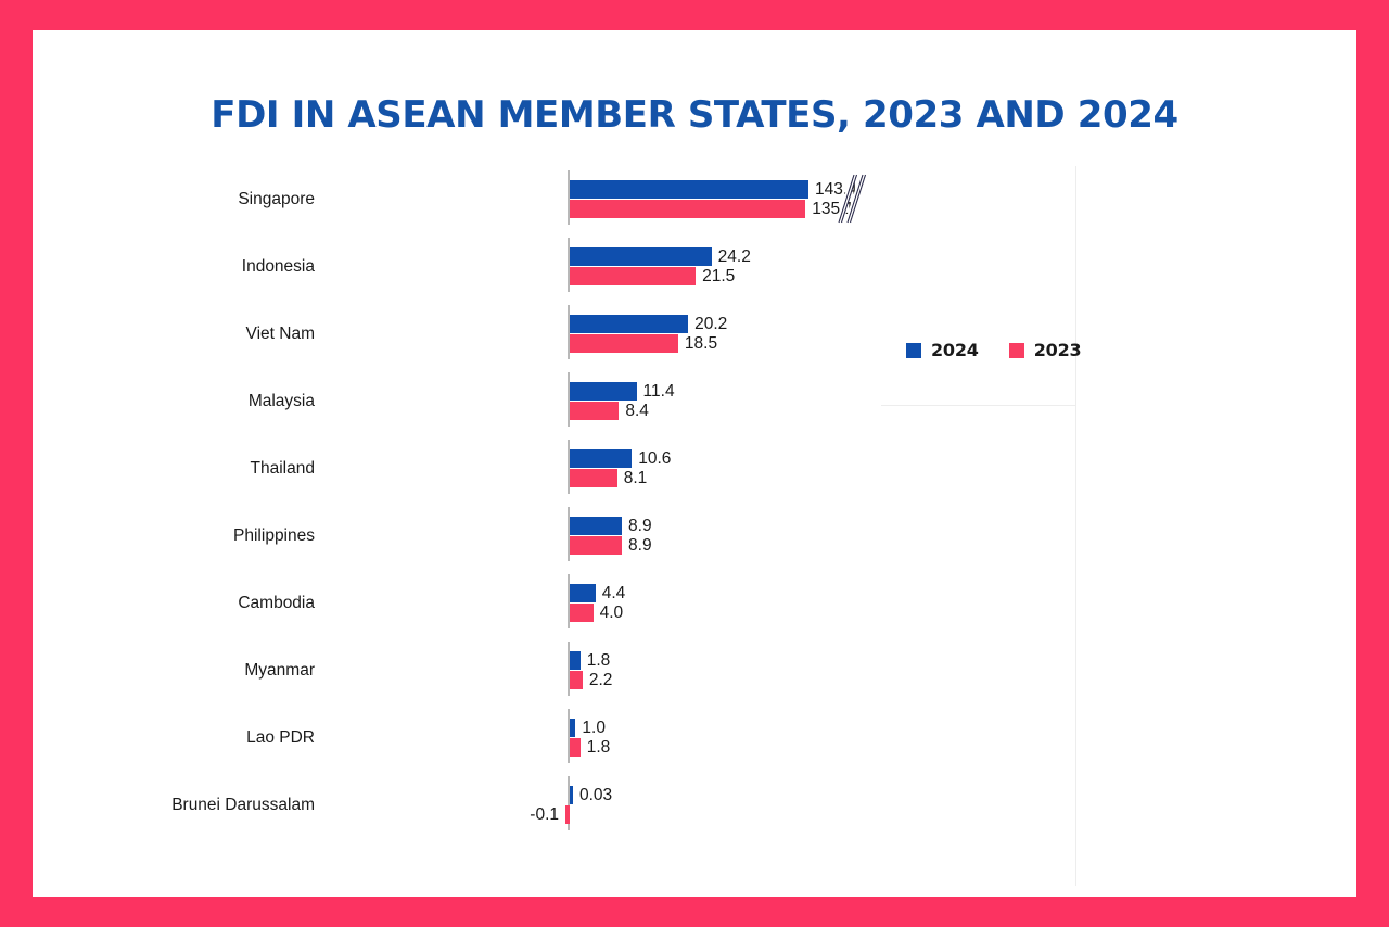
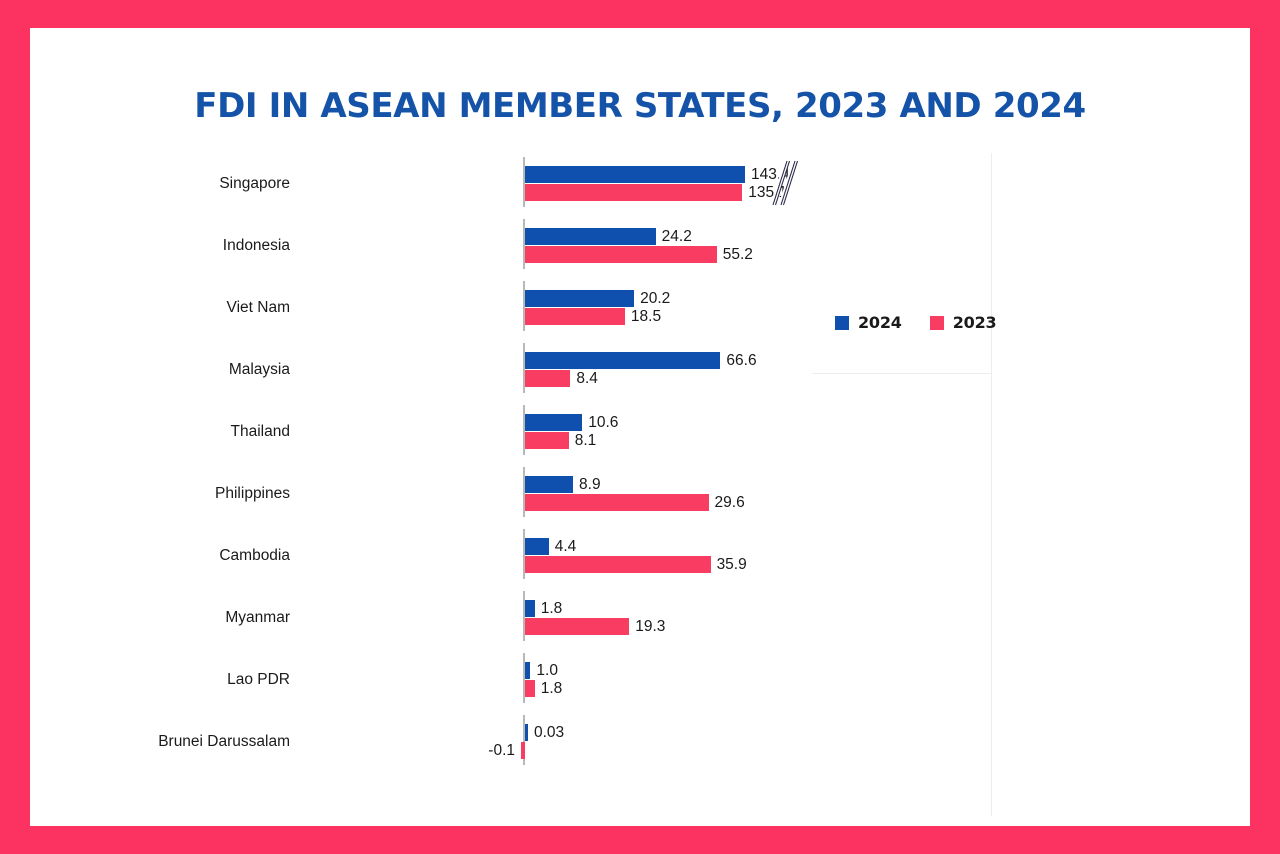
2023/Indonesia: 21.5 -> 55.2
2024/Malaysia: 11.4 -> 66.6
2023/Philippines: 8.9 -> 29.6
2023/Cambodia: 4.0 -> 35.9
2023/Myanmar: 2.2 -> 19.3
